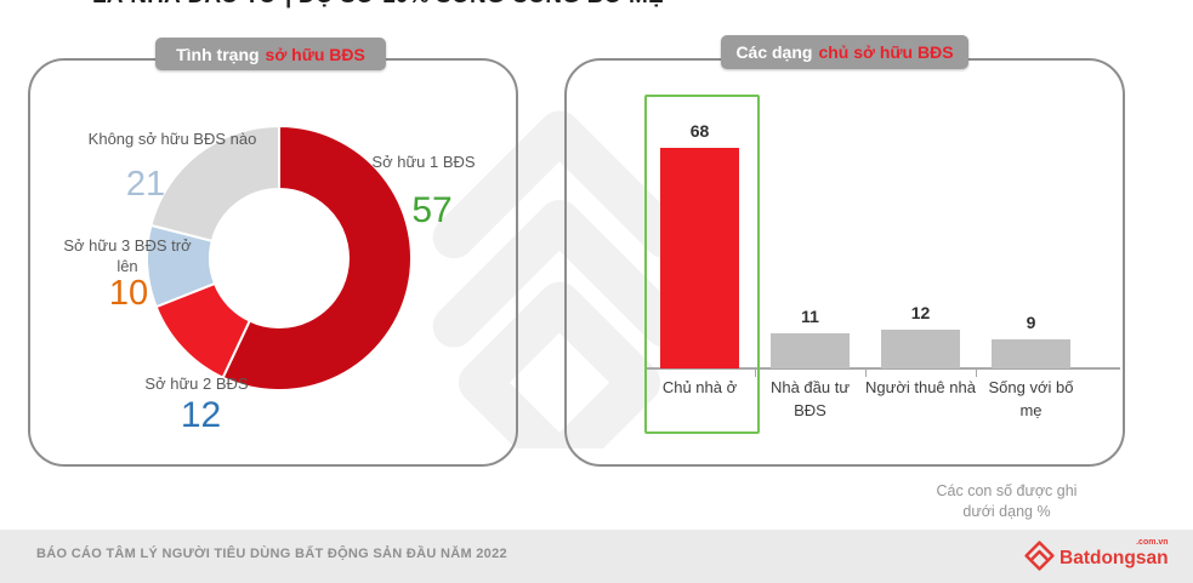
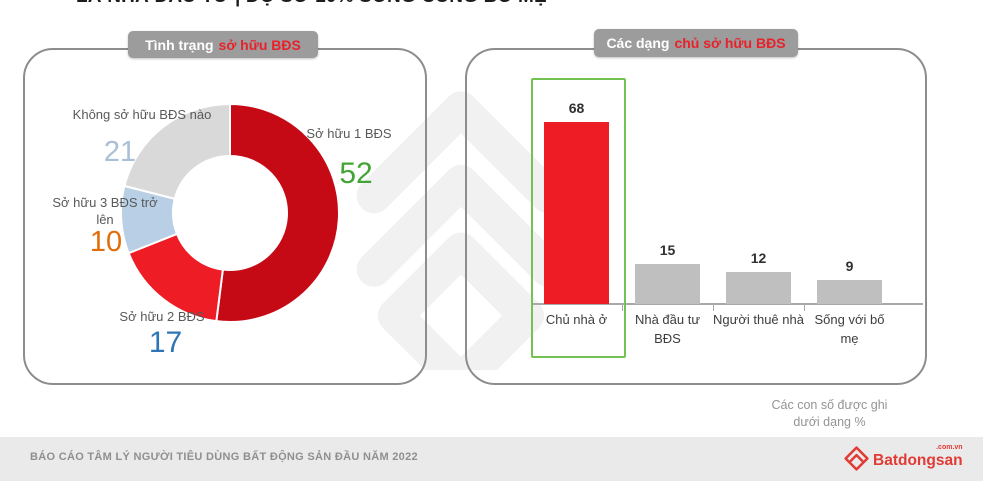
Tình trạng sở hữu BĐS/Sở hữu 1 BĐS: 57 -> 52
Tình trạng sở hữu BĐS/Sở hữu 2 BĐS: 12 -> 17
Các dạng chủ sở hữu BĐS/Nhà đầu tư BĐS: 11 -> 15
